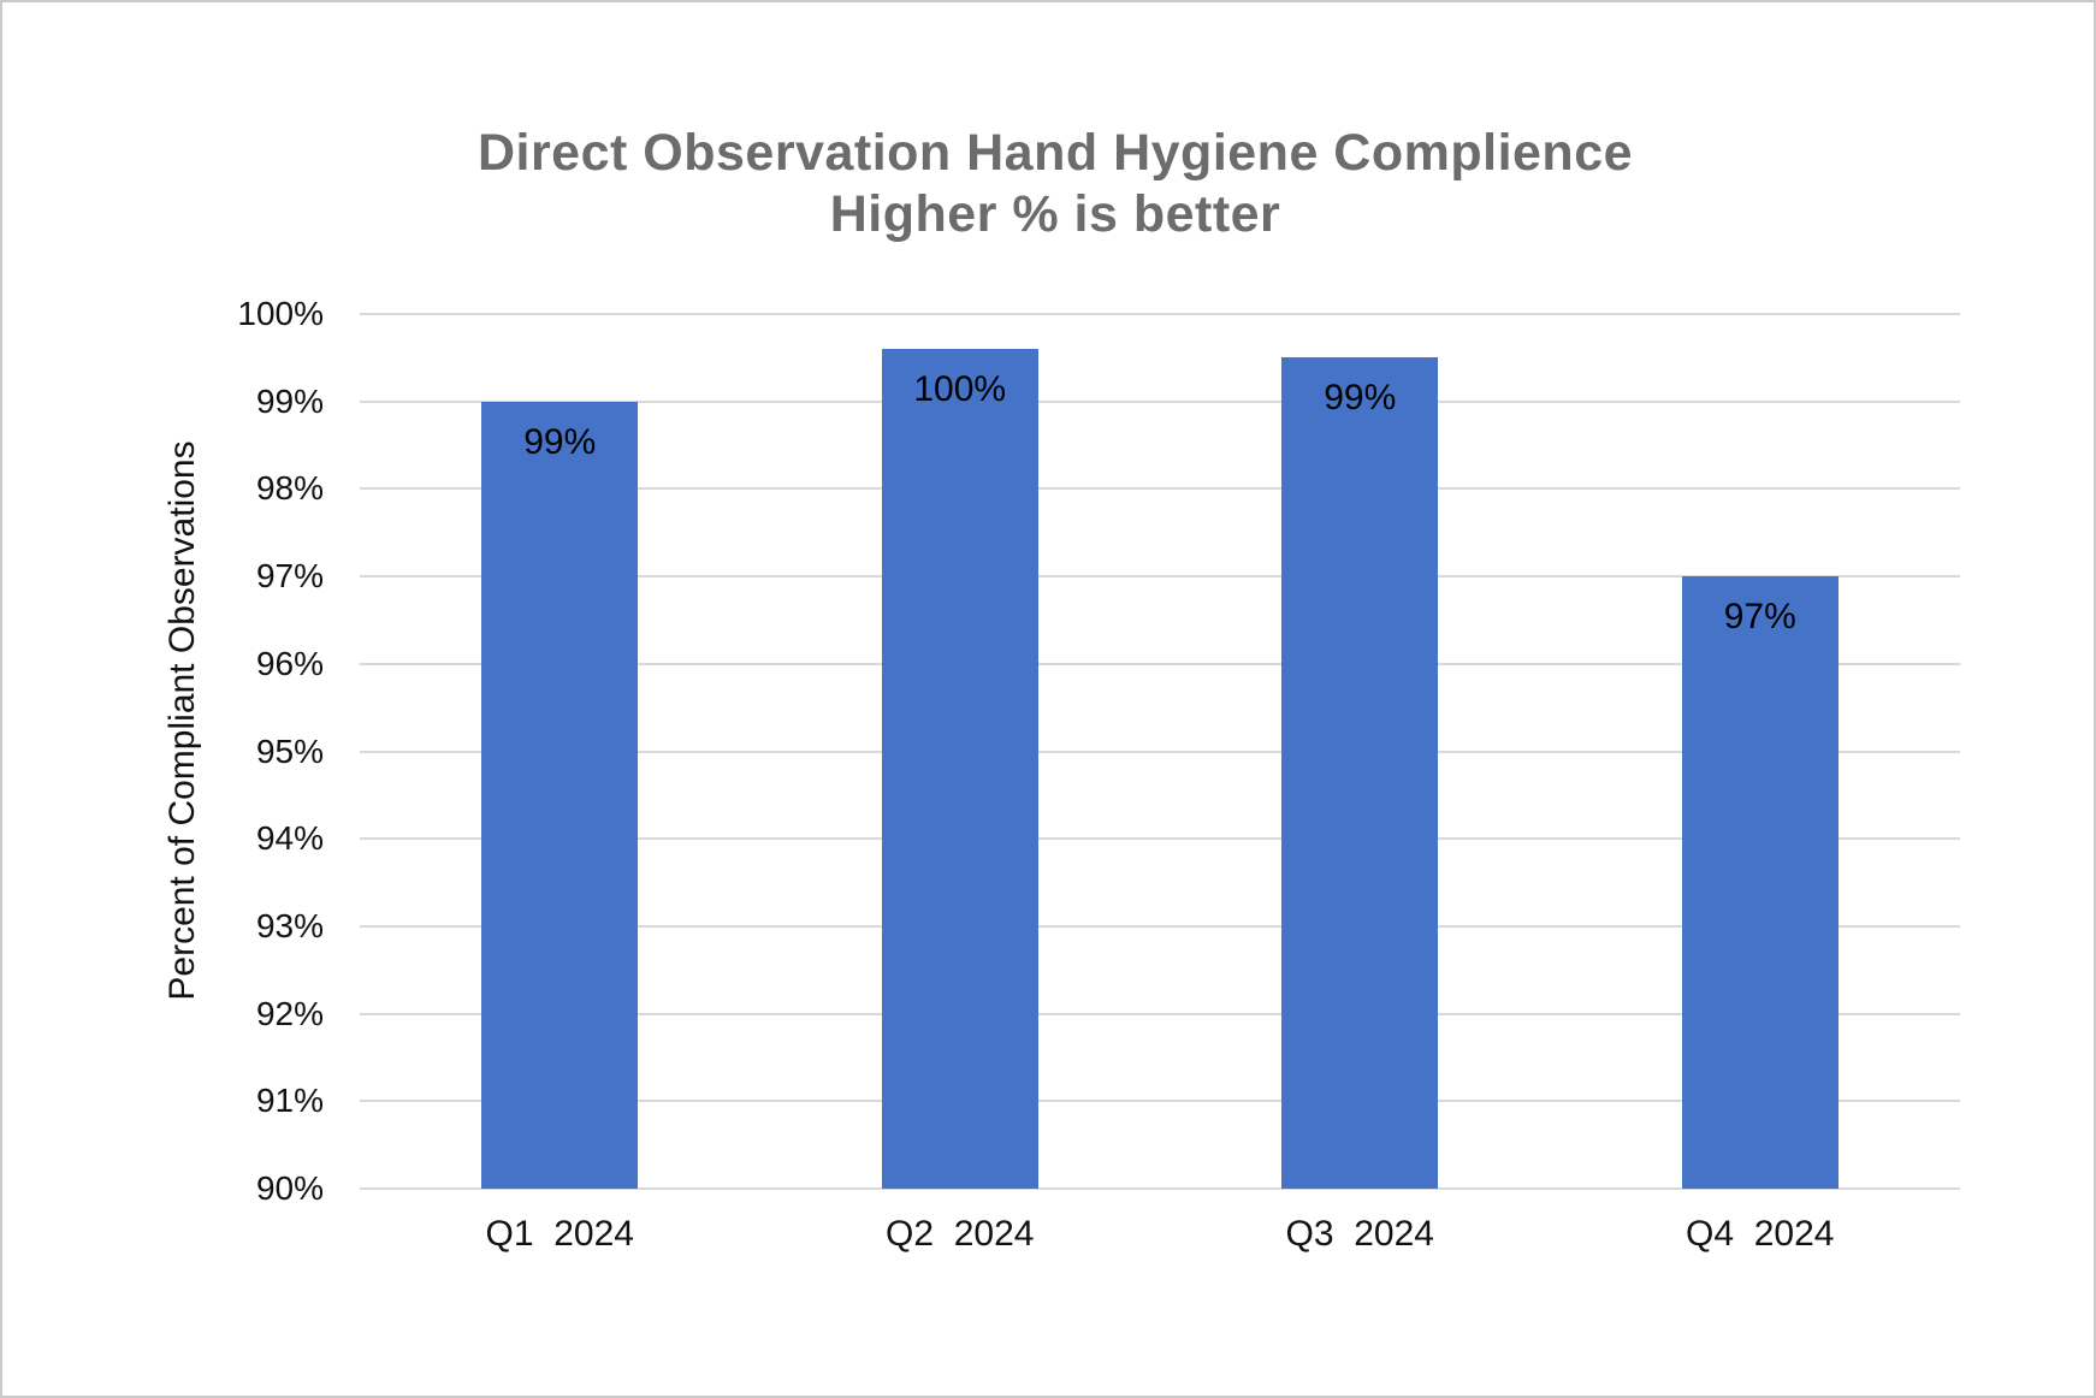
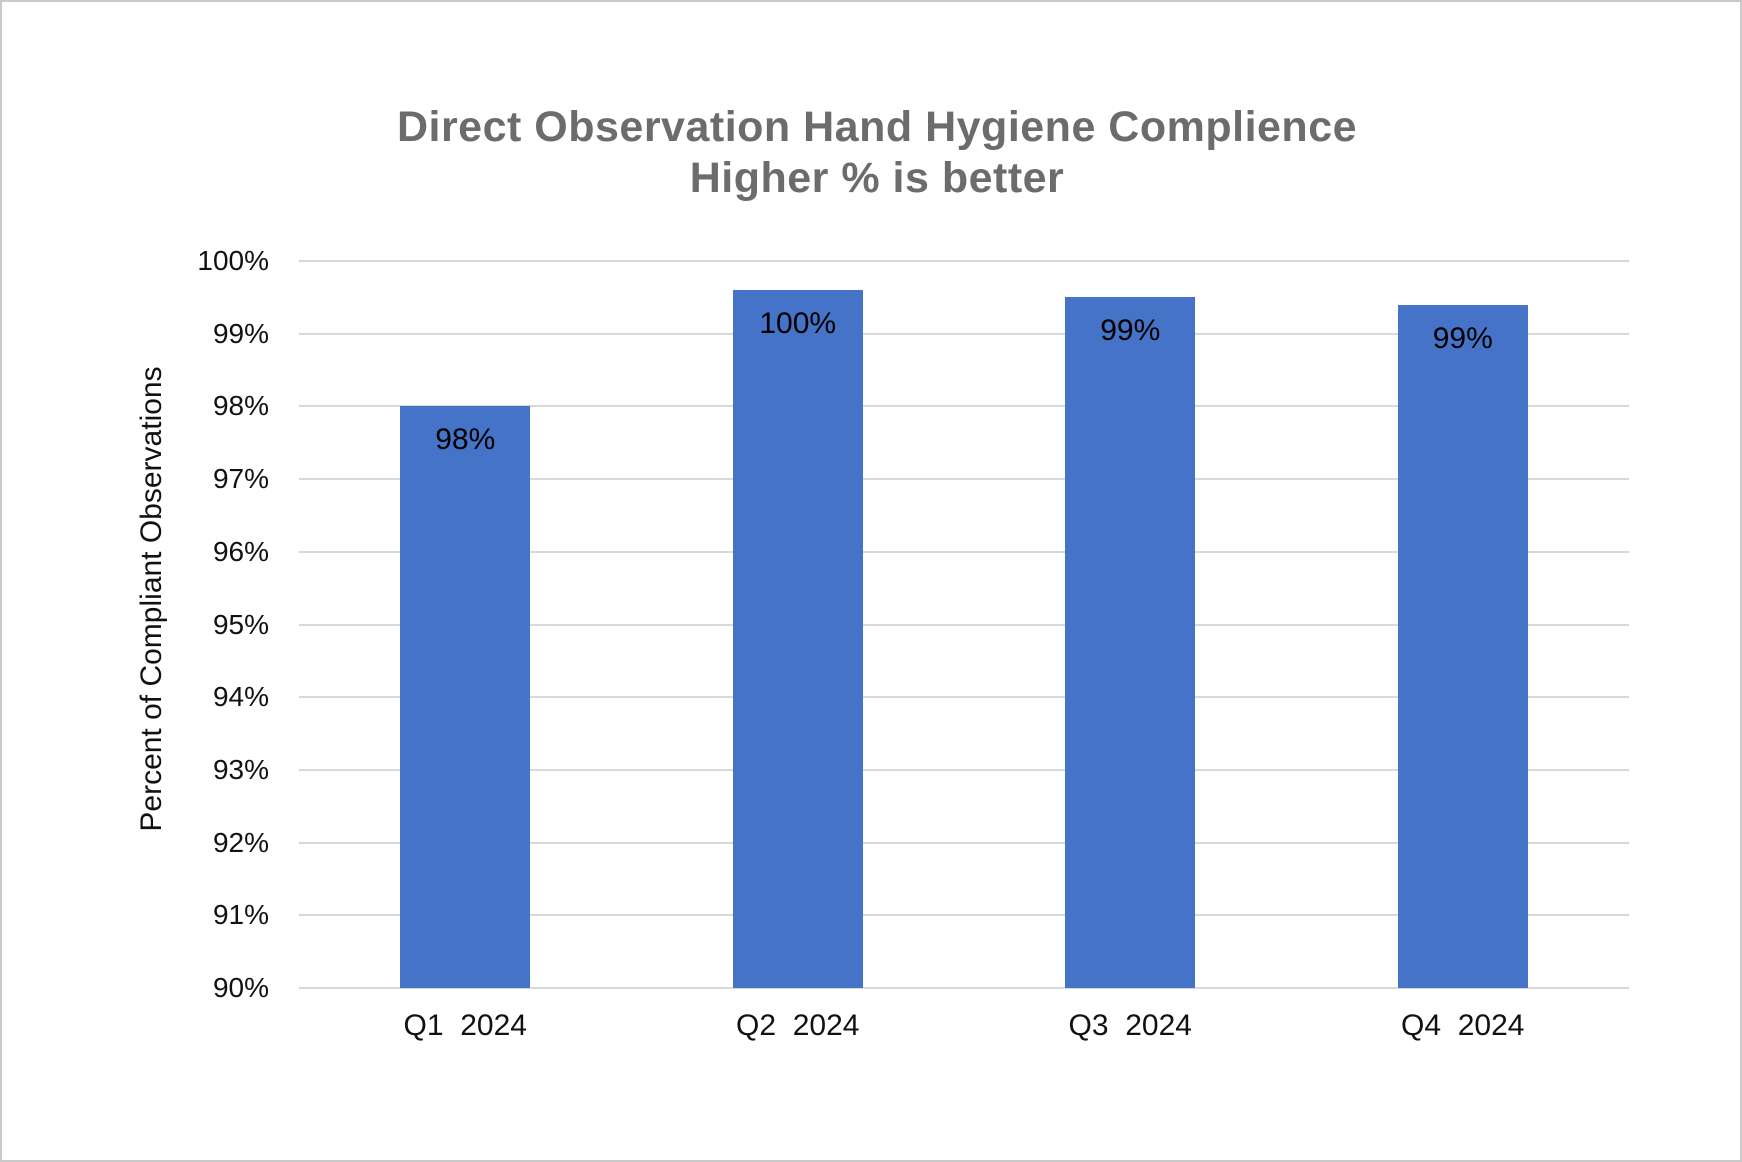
Q1 2024: 99% -> 98%
Q4 2024: 97% -> 99%
